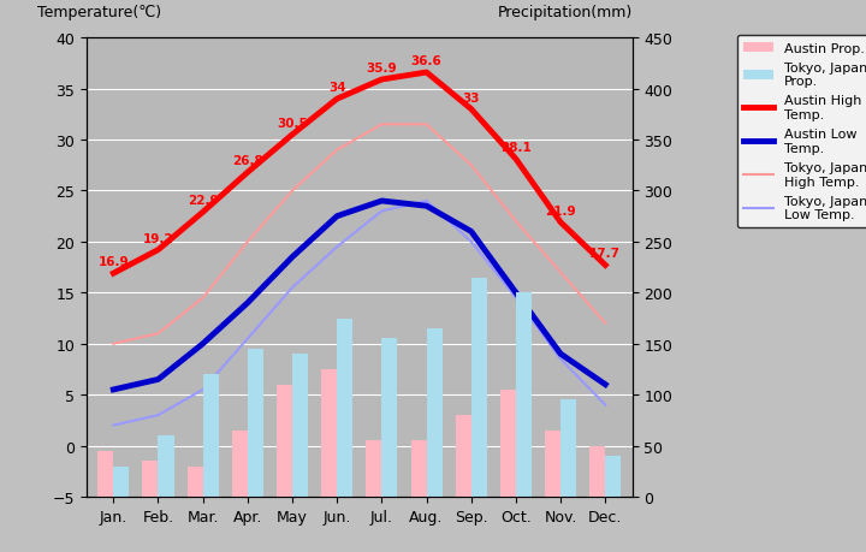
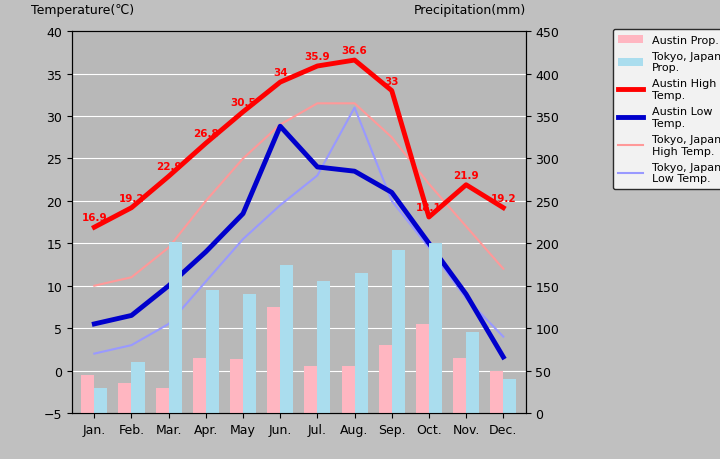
Tokyo, Japan Prop./Mar.: 120 -> 202
Austin Prop./May: 110 -> 64
Austin Low Temp./Jun.: 22.5 -> 28.8
Tokyo, Japan Low Temp./Aug.: 24.0 -> 31.0
Tokyo, Japan Prop./Sep.: 215 -> 192
Austin High Temp./Oct.: 28.1 -> 18.1
Austin High Temp./Dec.: 17.7 -> 19.2
Austin Low Temp./Dec.: 6.0 -> 1.6
